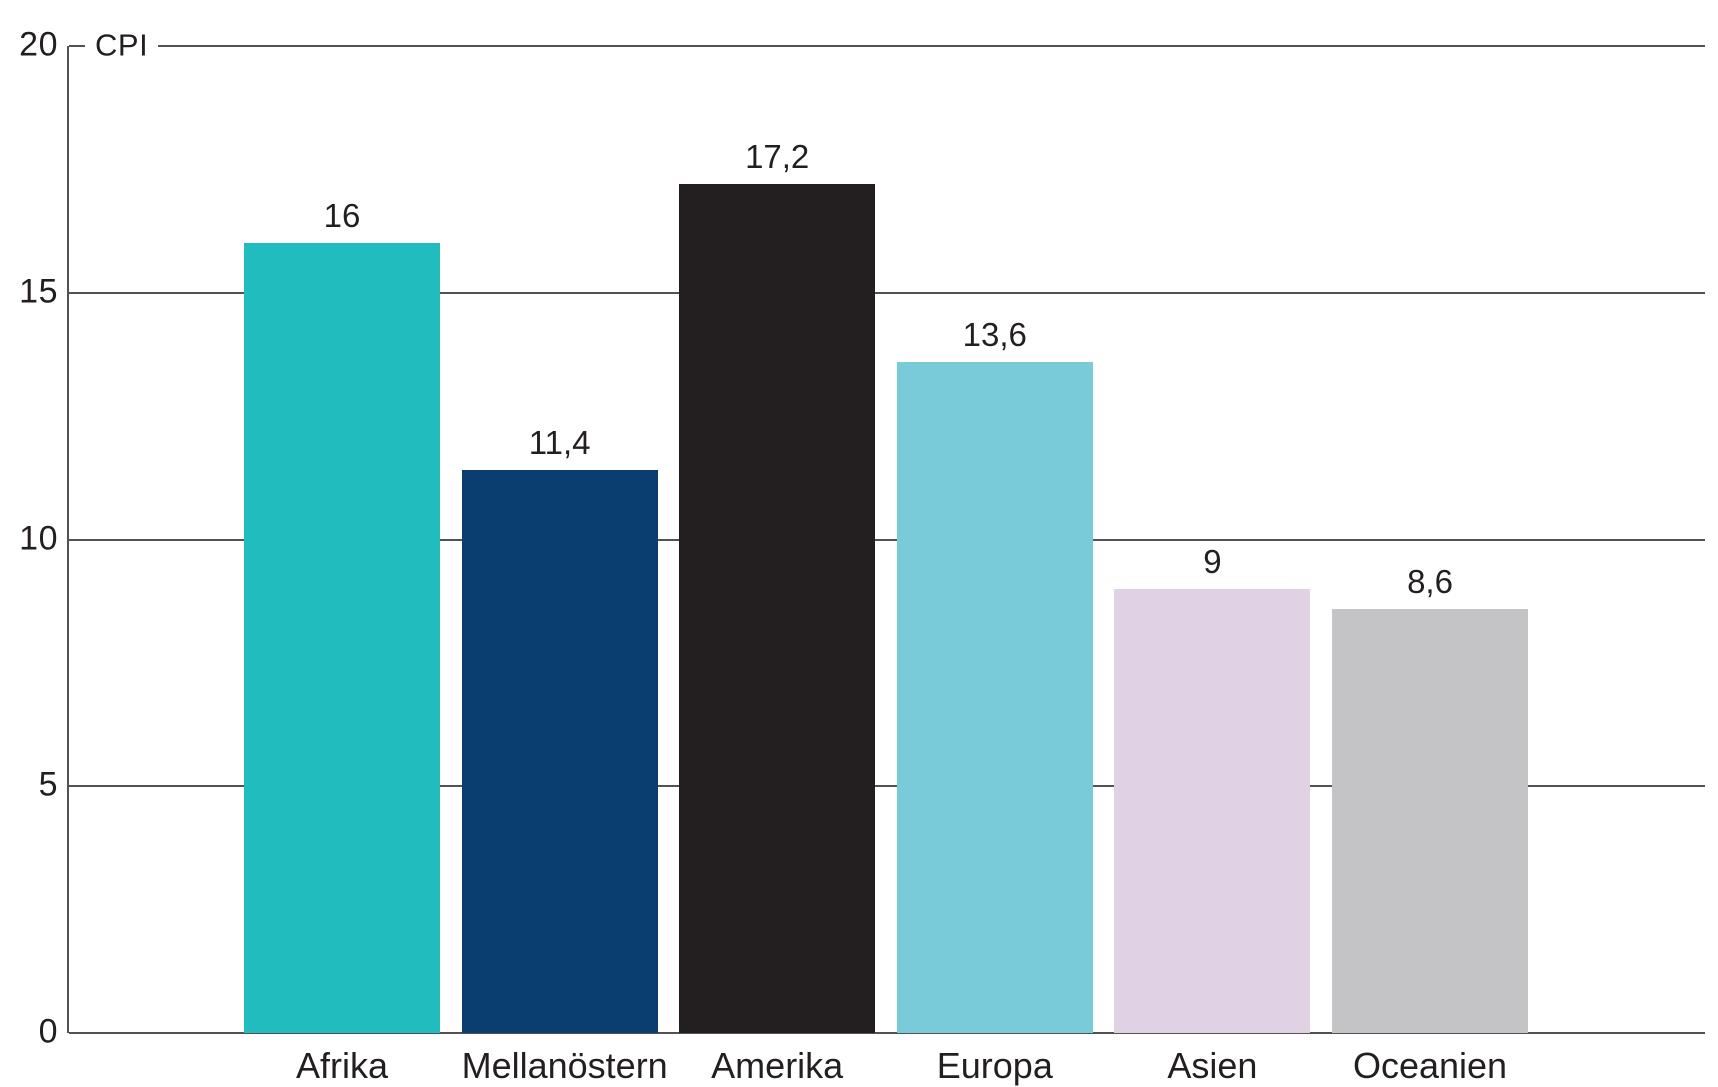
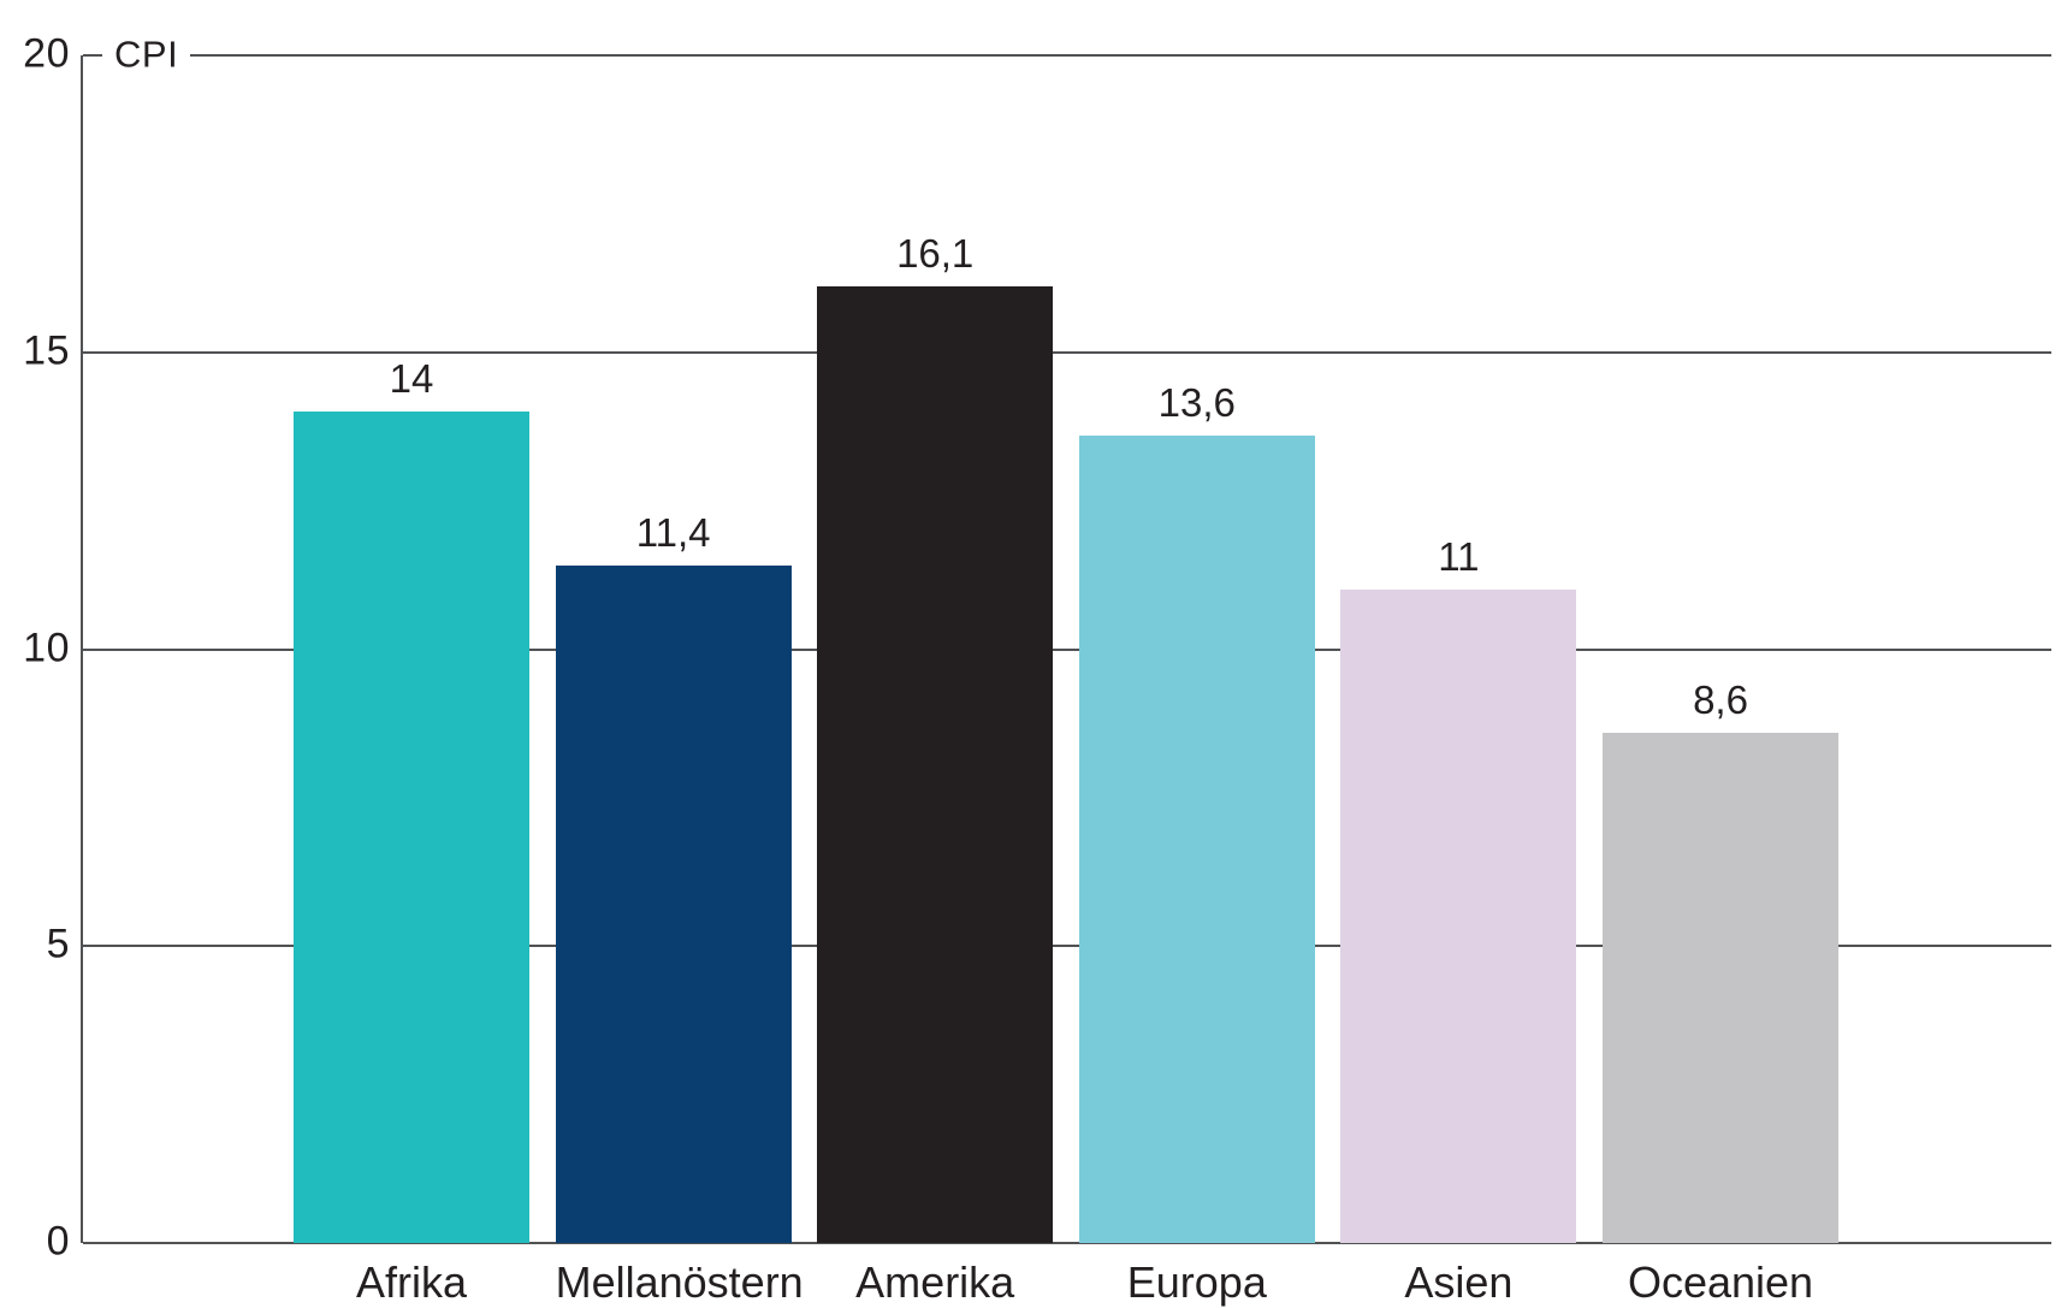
Afrika: 16 -> 14
Amerika: 17,2 -> 16,1
Asien: 9 -> 11
